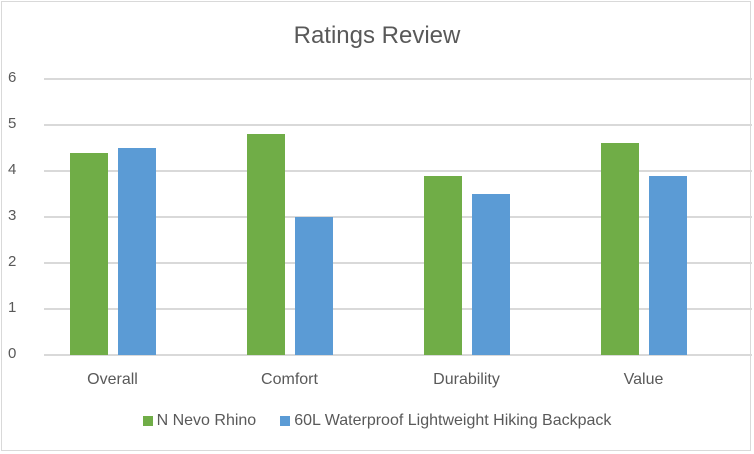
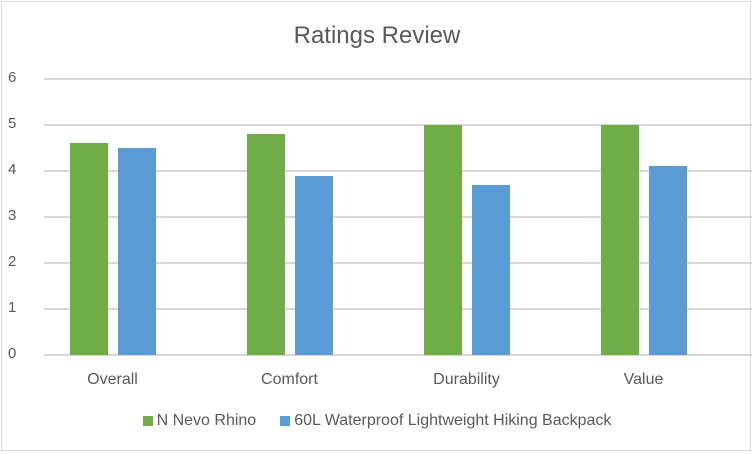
N Nevo Rhino/Overall: 4.4 -> 4.6
60L Waterproof Lightweight Hiking Backpack/Comfort: 3.0 -> 3.9
N Nevo Rhino/Durability: 3.9 -> 5.0
60L Waterproof Lightweight Hiking Backpack/Durability: 3.5 -> 3.7
N Nevo Rhino/Value: 4.6 -> 5.0
60L Waterproof Lightweight Hiking Backpack/Value: 3.9 -> 4.1
